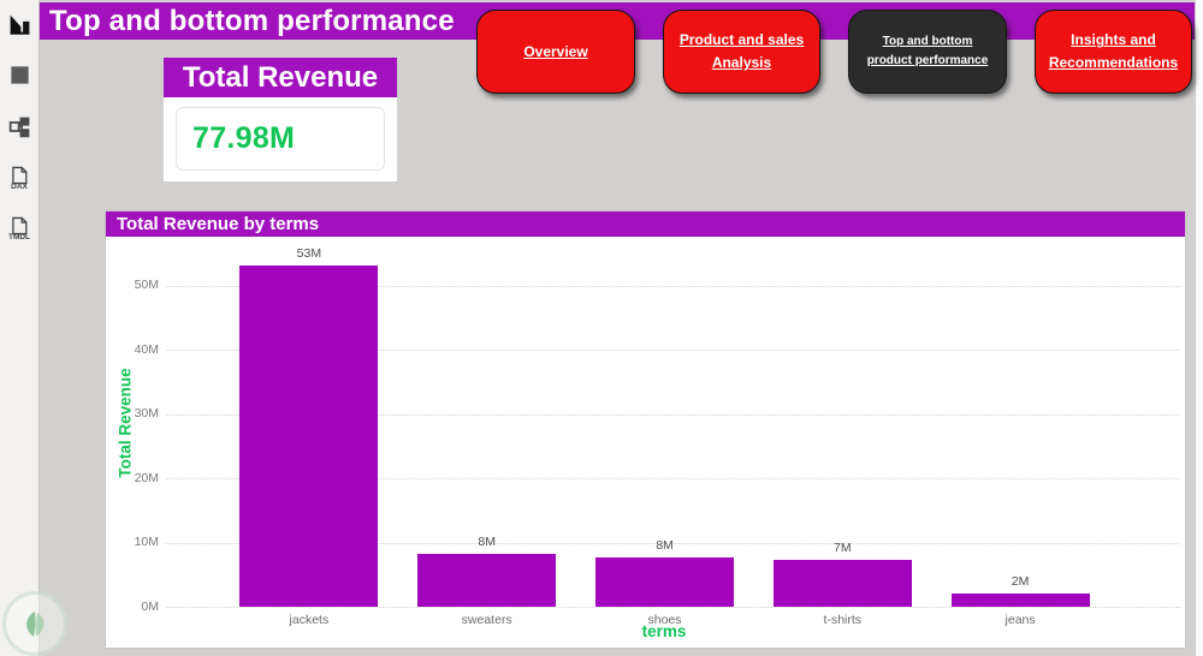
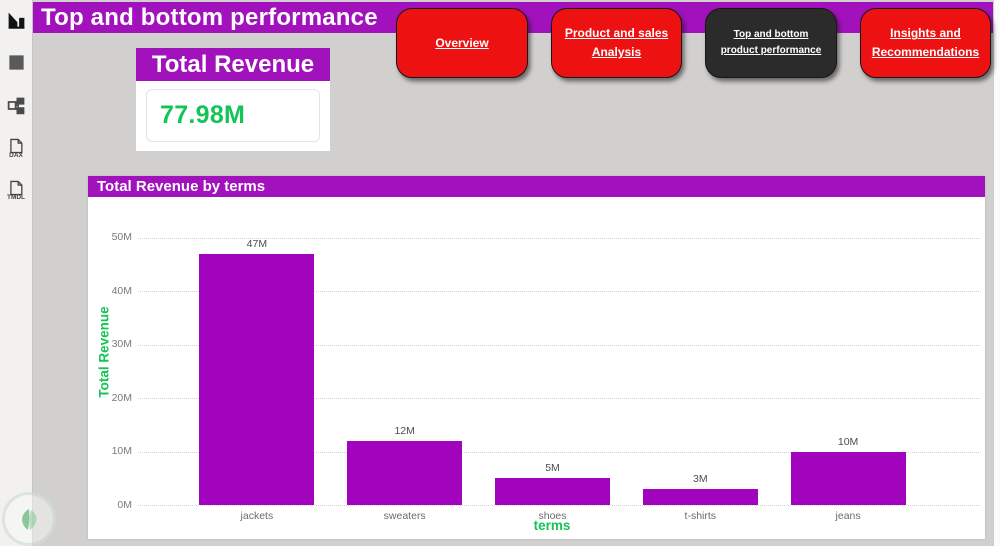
jackets: 53M -> 47M
sweaters: 8M -> 12M
shoes: 8M -> 5M
t-shirts: 7M -> 3M
jeans: 2M -> 10M
